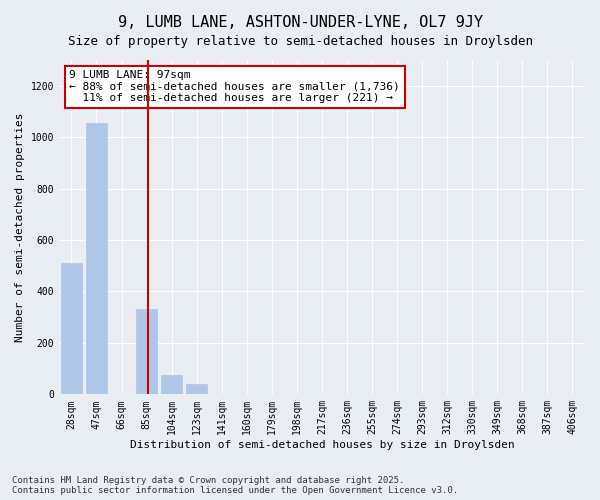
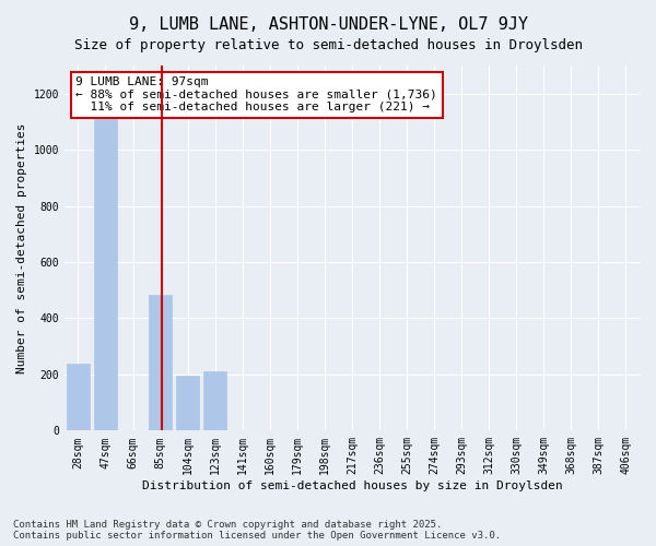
28sqm: 510 -> 240
47sqm: 1055 -> 1110
85sqm: 330 -> 485
104sqm: 75 -> 195
123sqm: 40 -> 210
